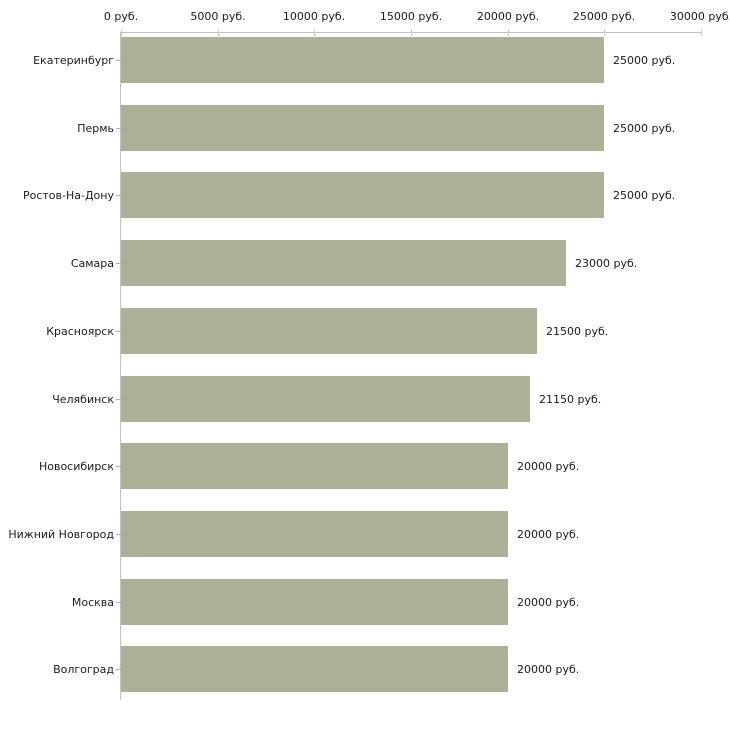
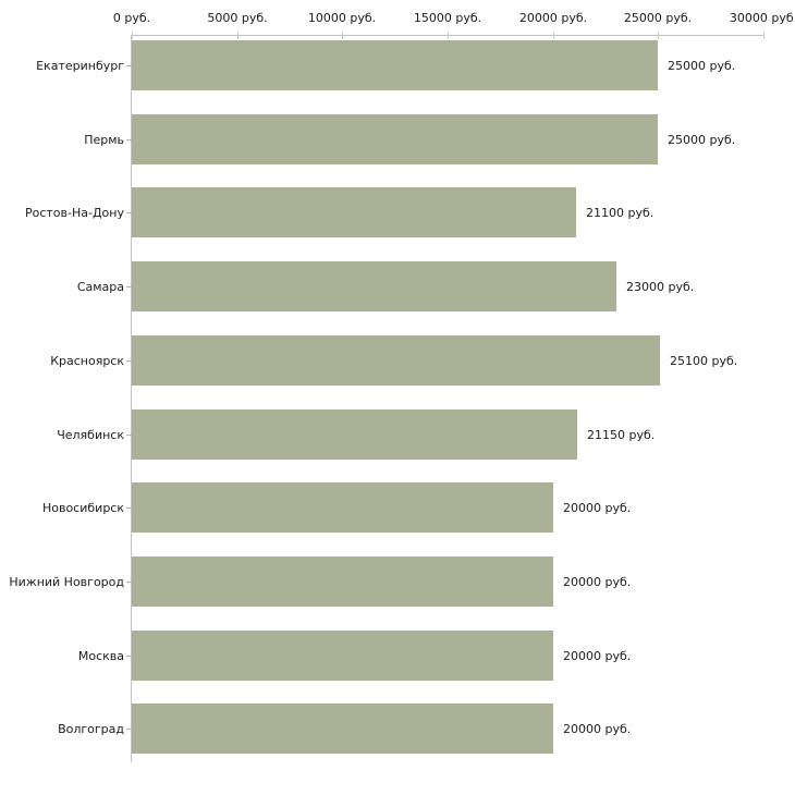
Ростов-На-Дону: 25000 -> 21100
Красноярск: 21500 -> 25100
